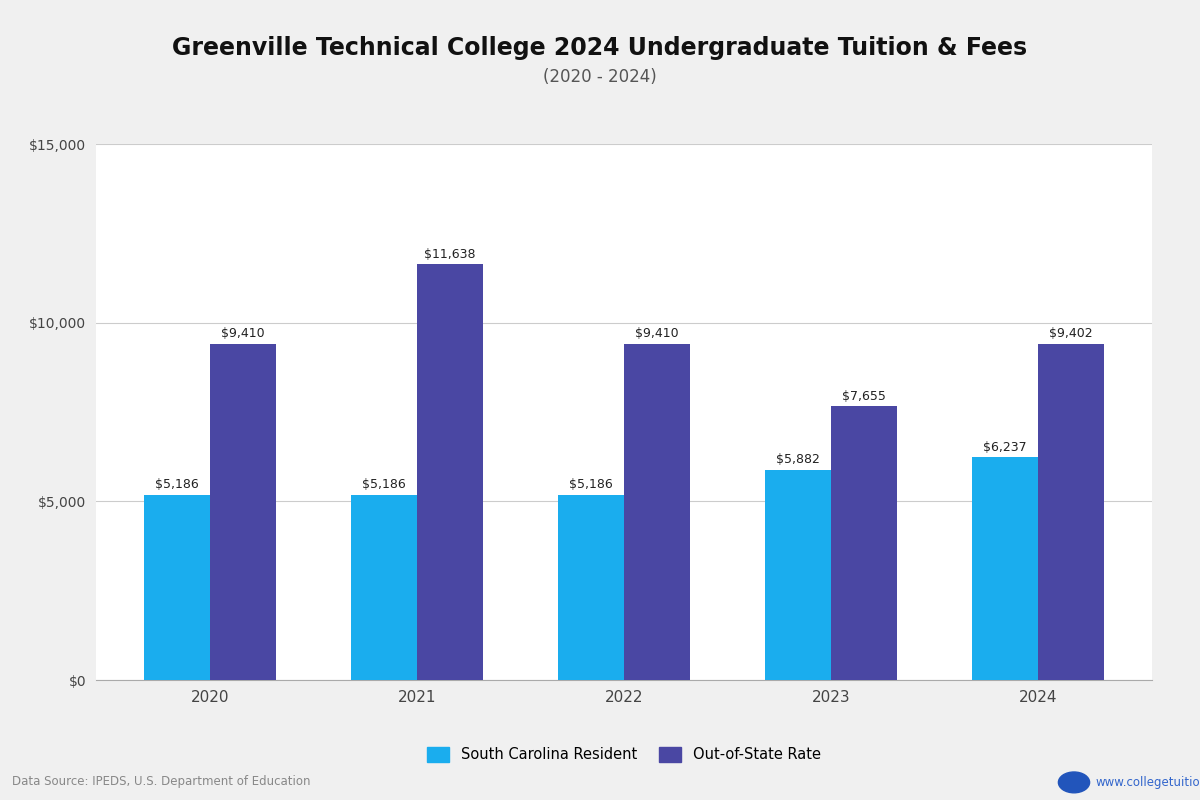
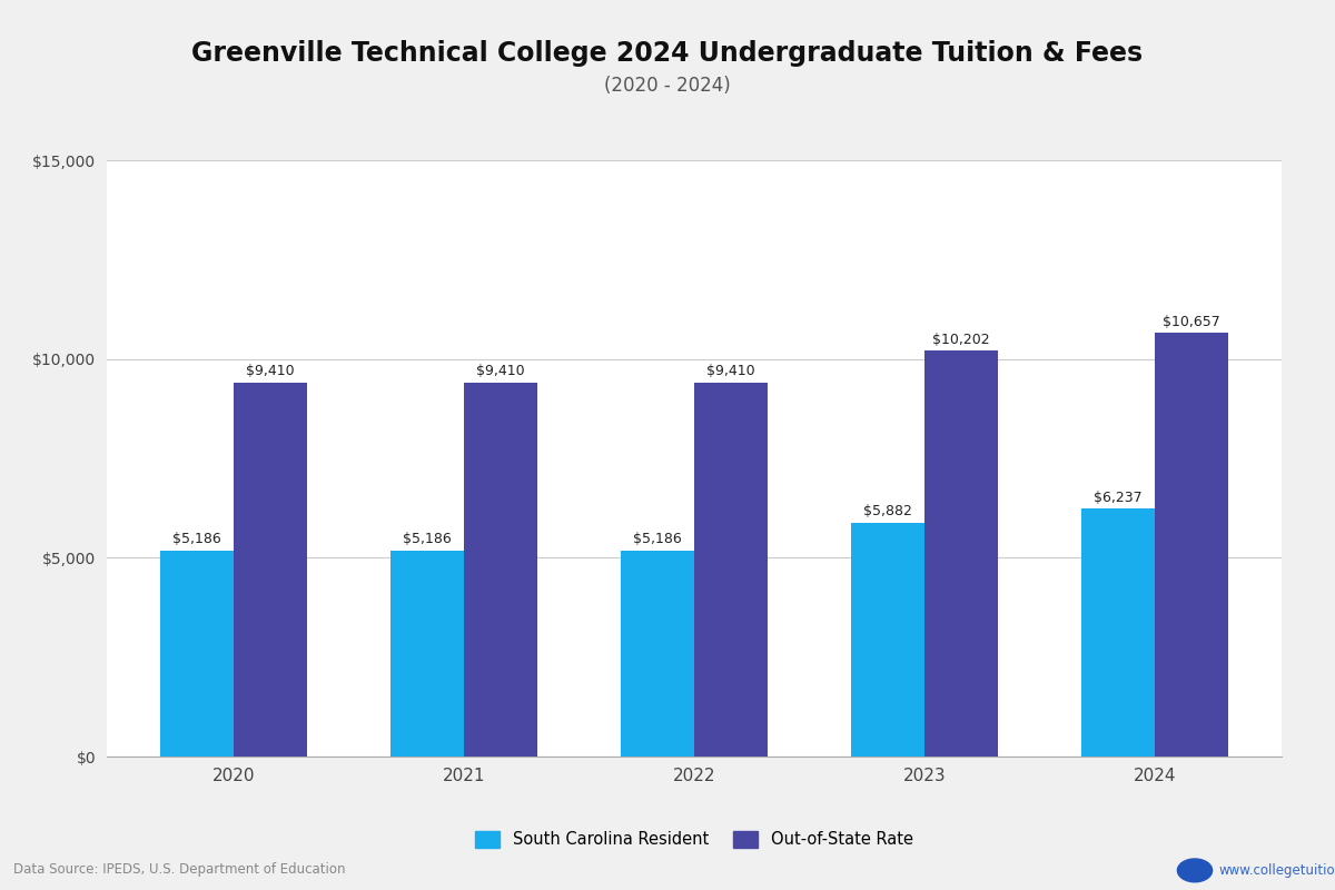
Out-of-State Rate/2021: $11,638 -> $9,410
Out-of-State Rate/2023: $7,655 -> $10,202
Out-of-State Rate/2024: $9,402 -> $10,657
